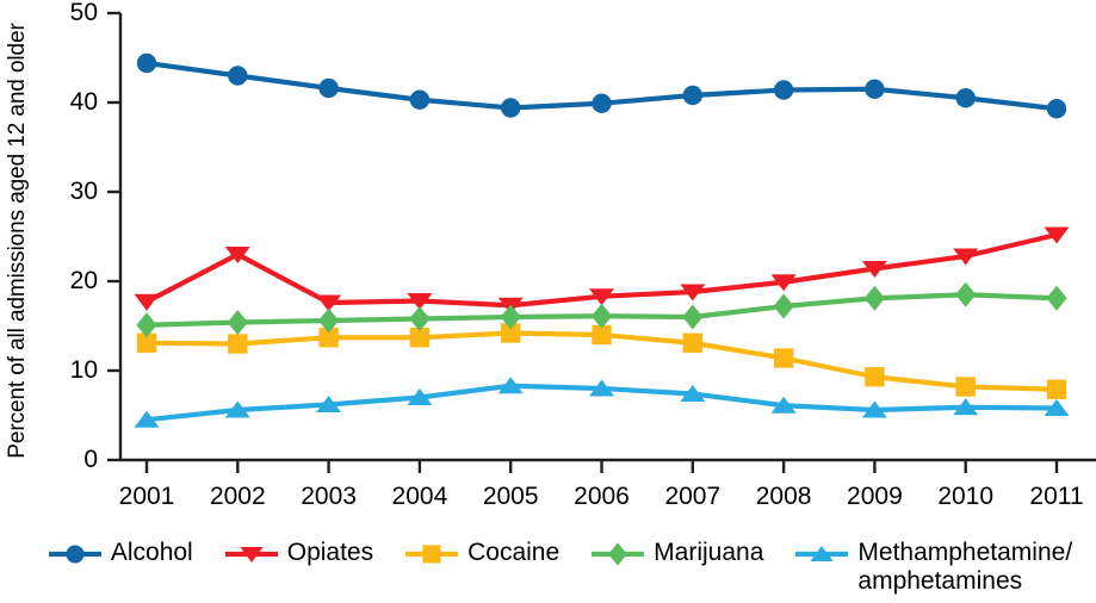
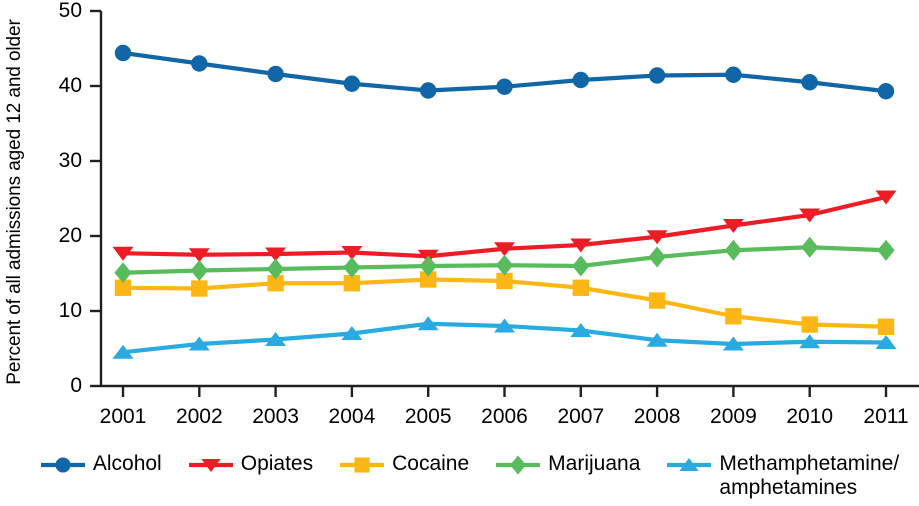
Opiates/2002: 23 -> 18
